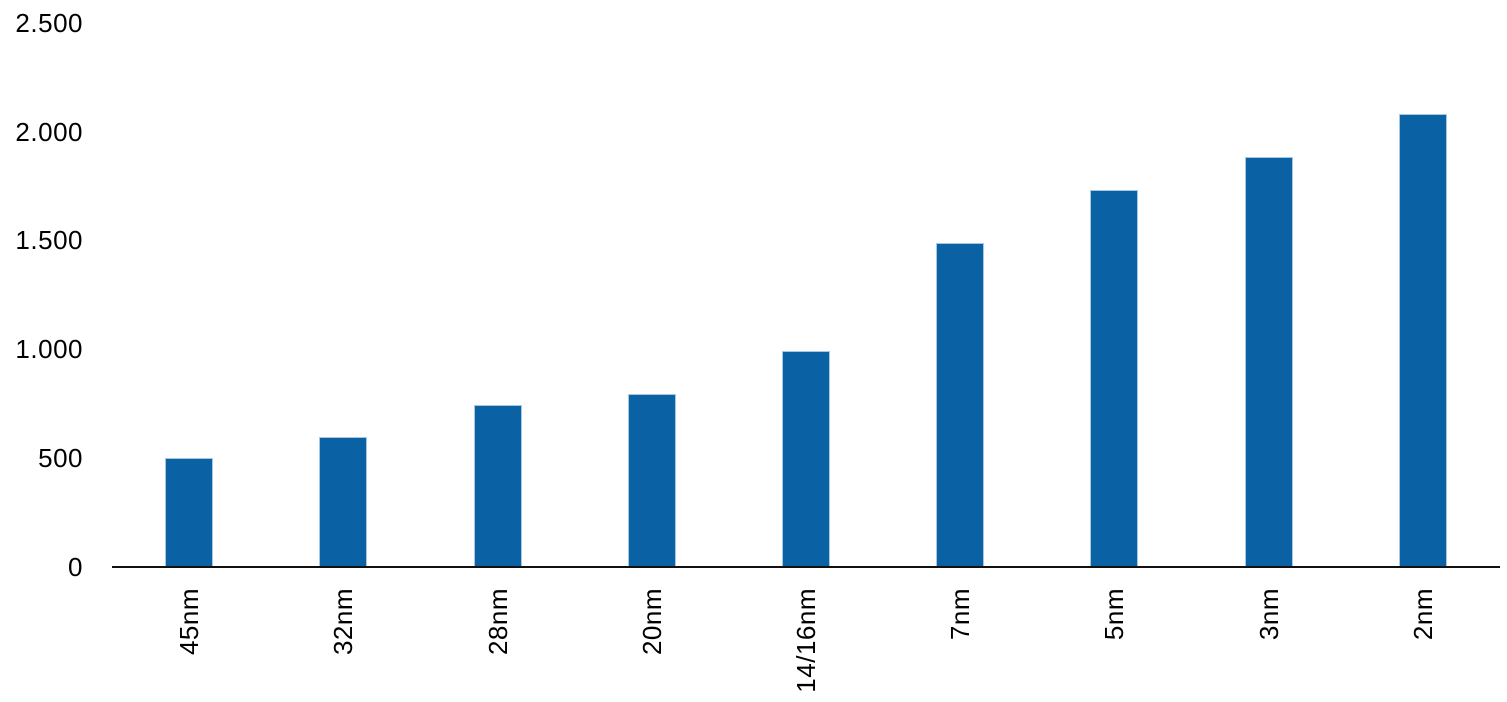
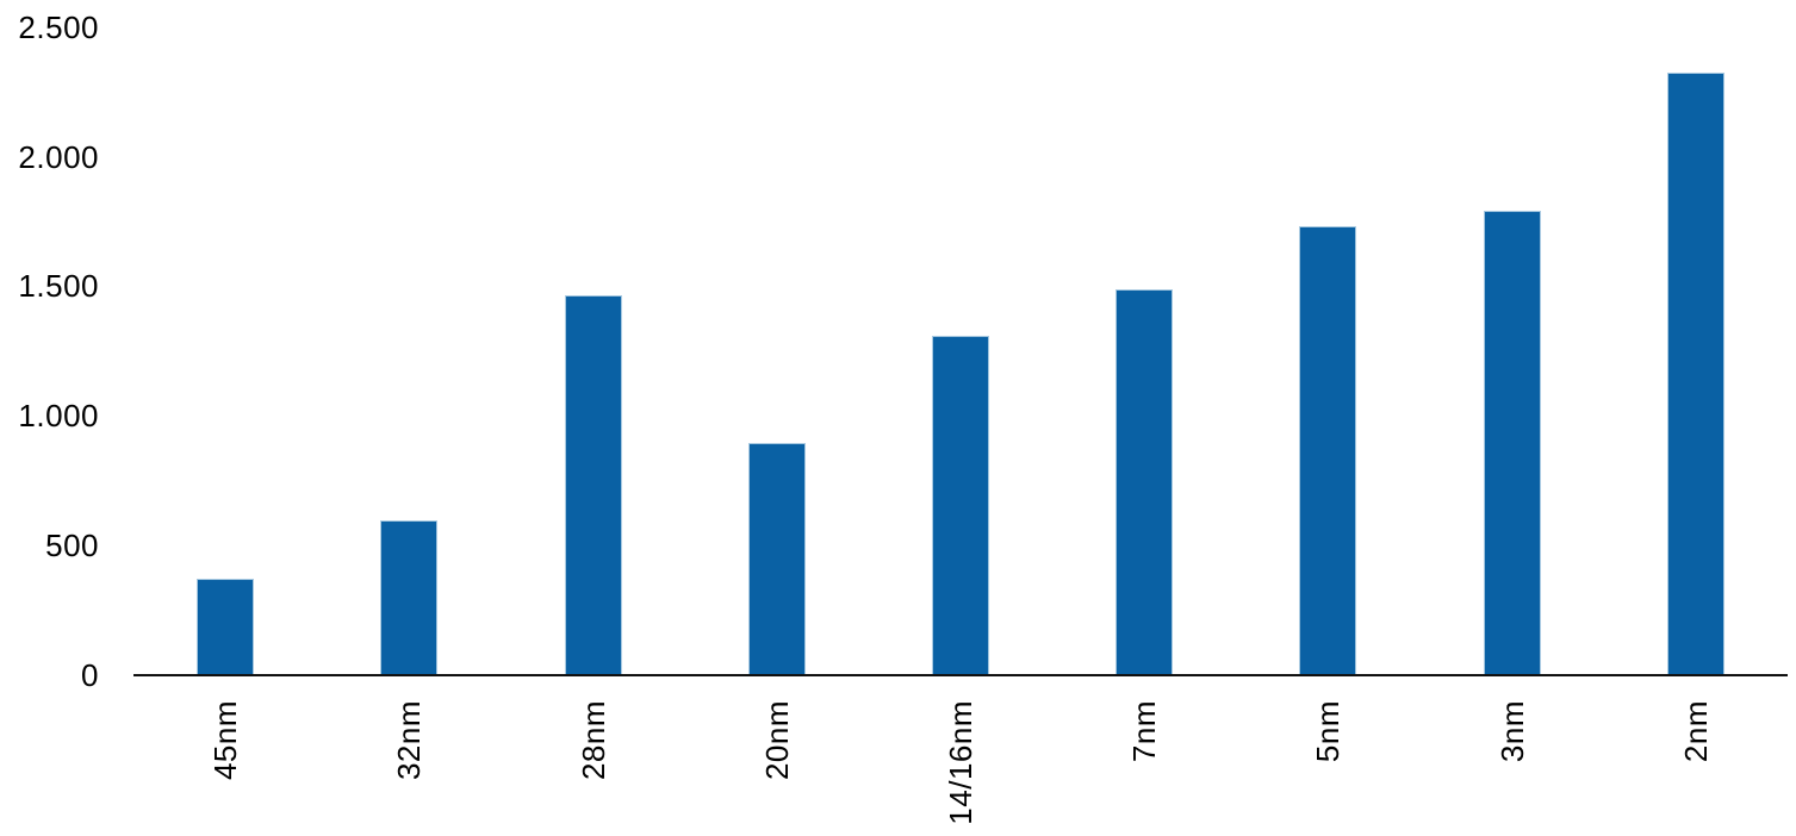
45nm: 500 -> 370
28nm: 750 -> 1480
20nm: 800 -> 900
14/16nm: 1000 -> 1320
3nm: 1900 -> 1810
2nm: 2100 -> 2350
